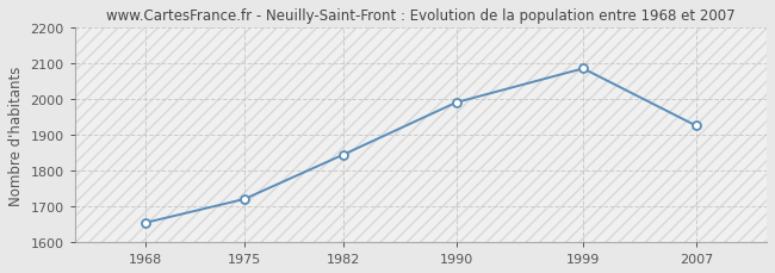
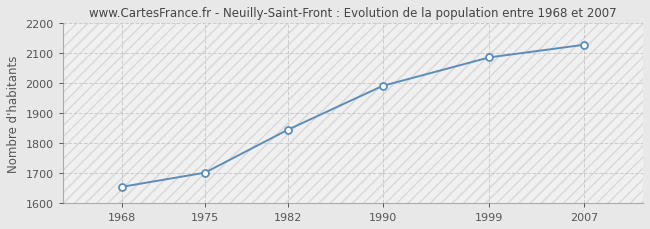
1975: 1720 -> 1701
2007: 1925 -> 2127
